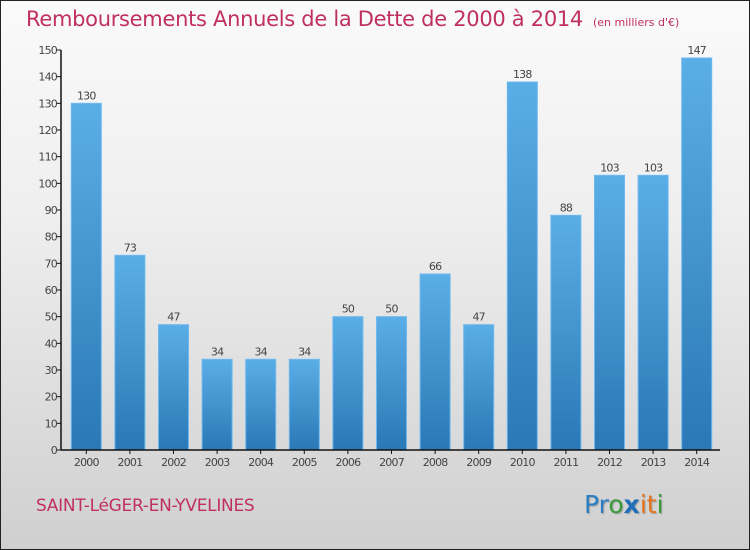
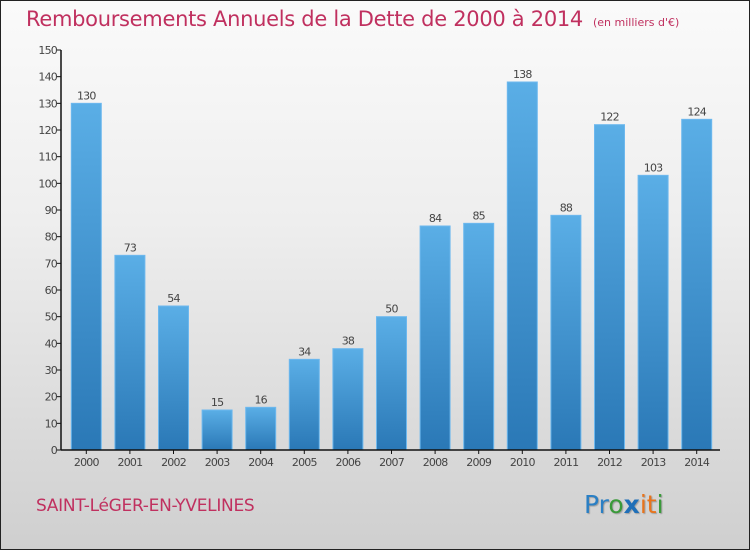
2002: 47 -> 54
2003: 34 -> 15
2004: 34 -> 16
2006: 50 -> 38
2008: 66 -> 84
2009: 47 -> 85
2012: 103 -> 122
2014: 147 -> 124
